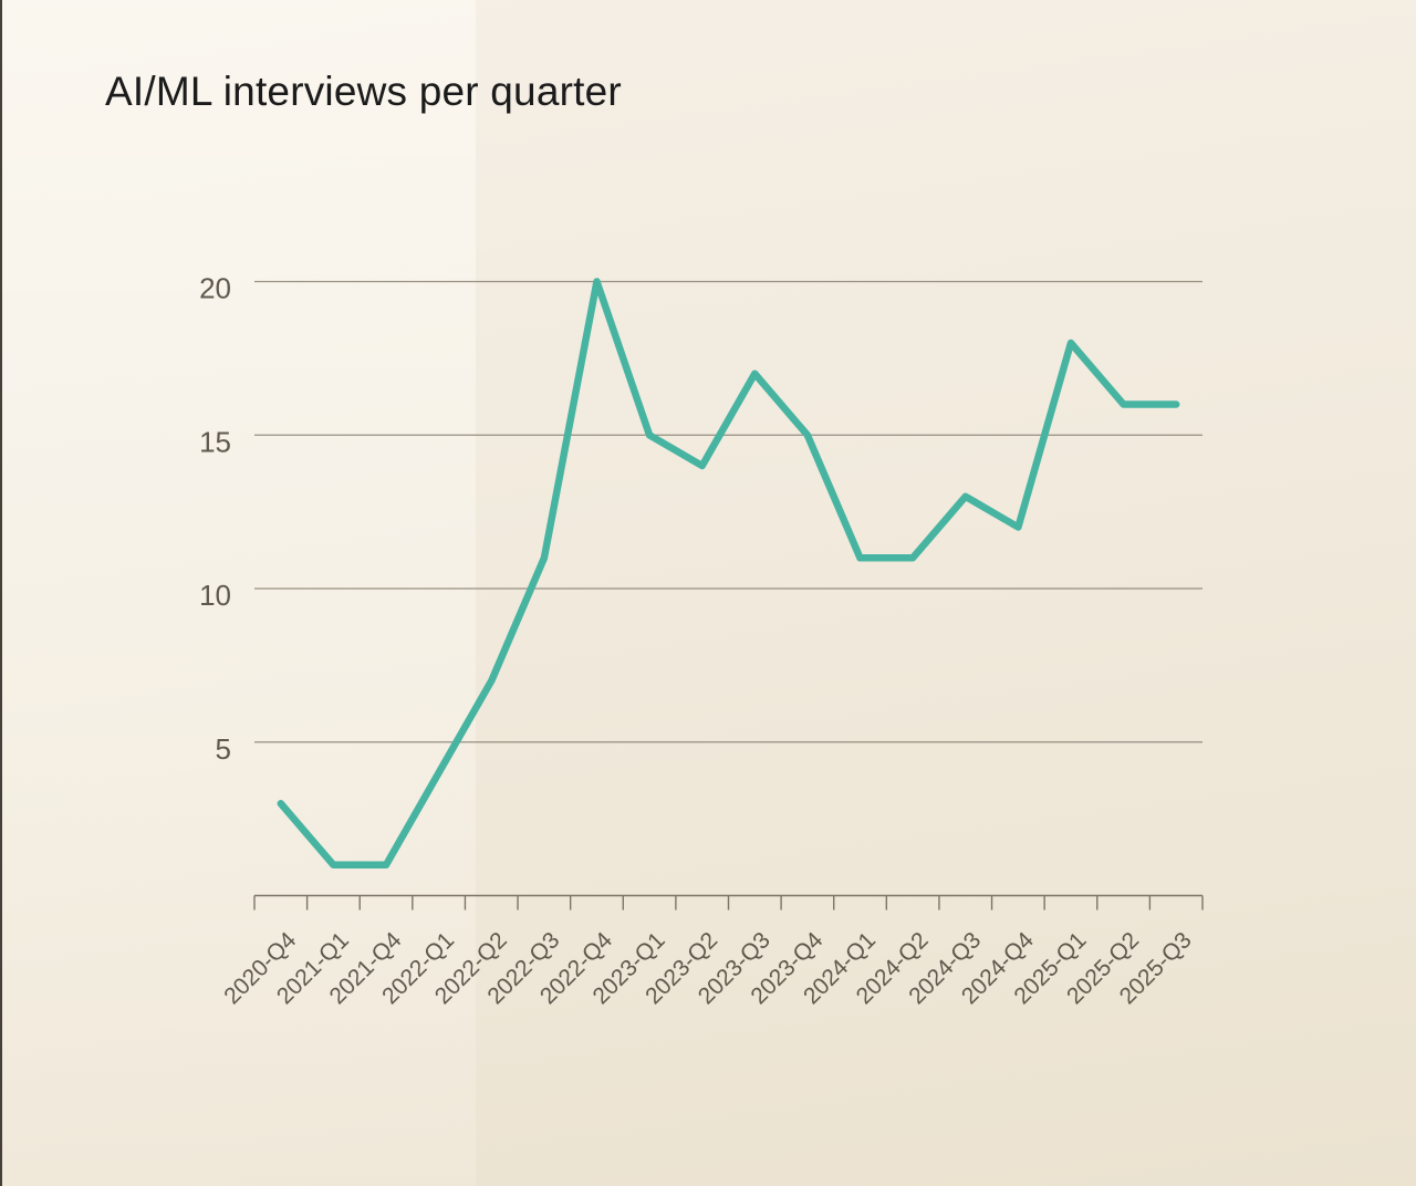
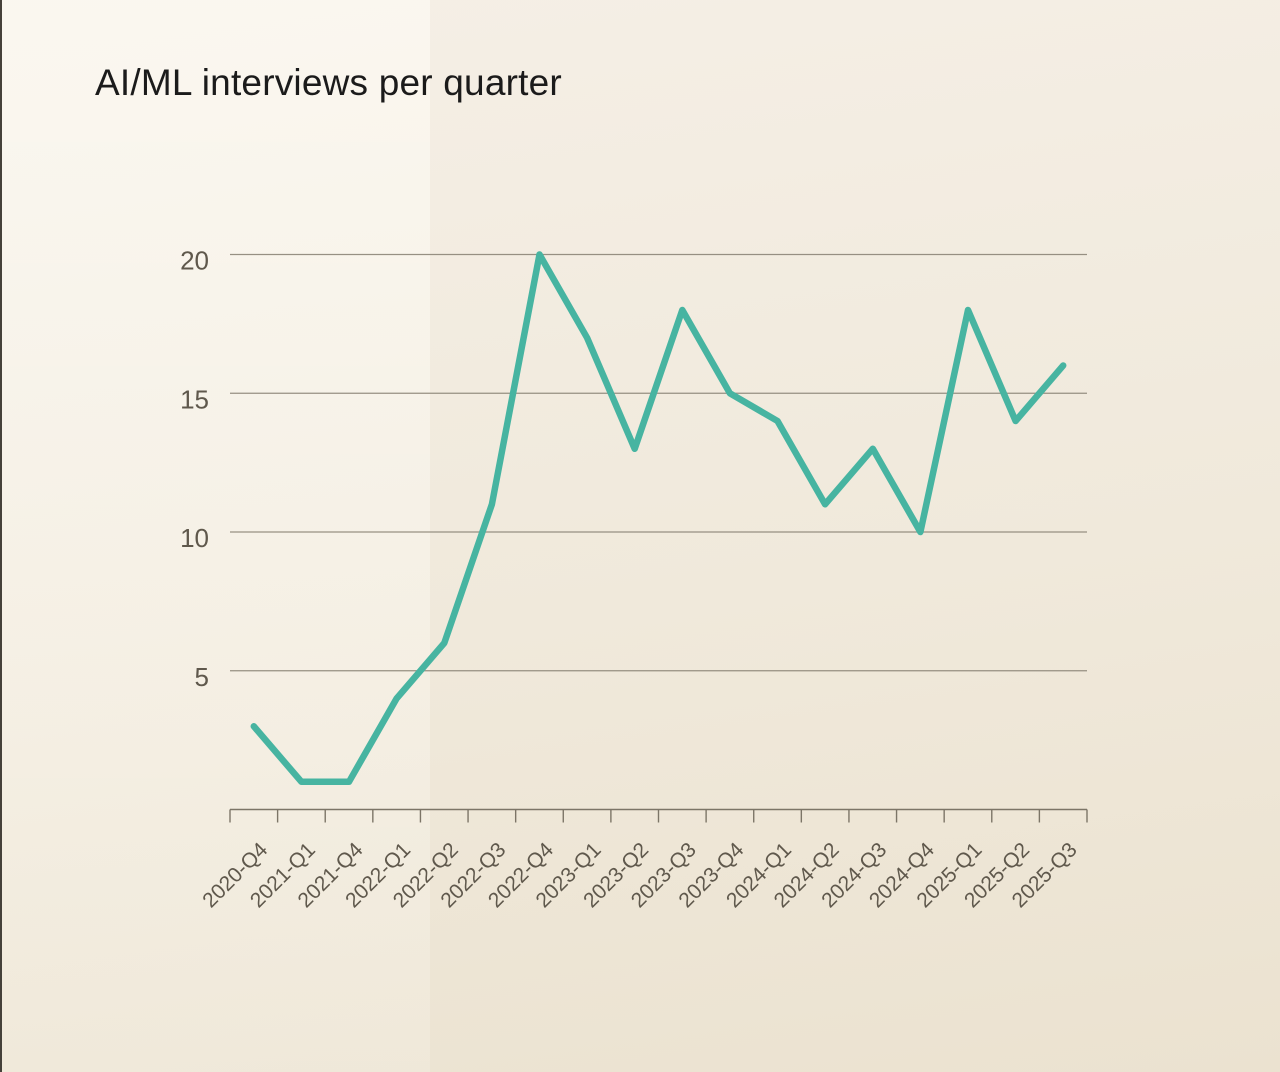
2022-Q2: 7 -> 6
2023-Q1: 15 -> 17
2023-Q2: 14 -> 13
2023-Q3: 17 -> 18
2024-Q1: 11 -> 14
2024-Q4: 12 -> 10
2025-Q2: 16 -> 14
